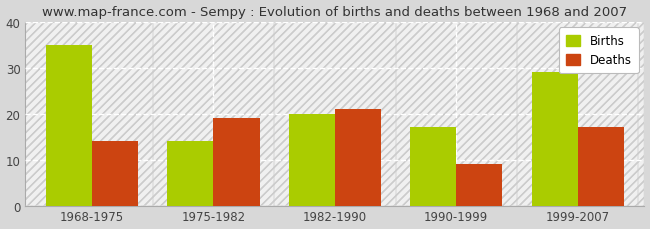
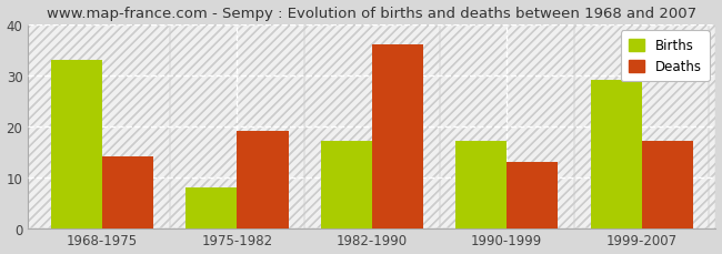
Births/1968-1975: 35 -> 33
Births/1975-1982: 14 -> 8
Births/1982-1990: 20 -> 17
Deaths/1982-1990: 21 -> 36
Deaths/1990-1999: 9 -> 13
